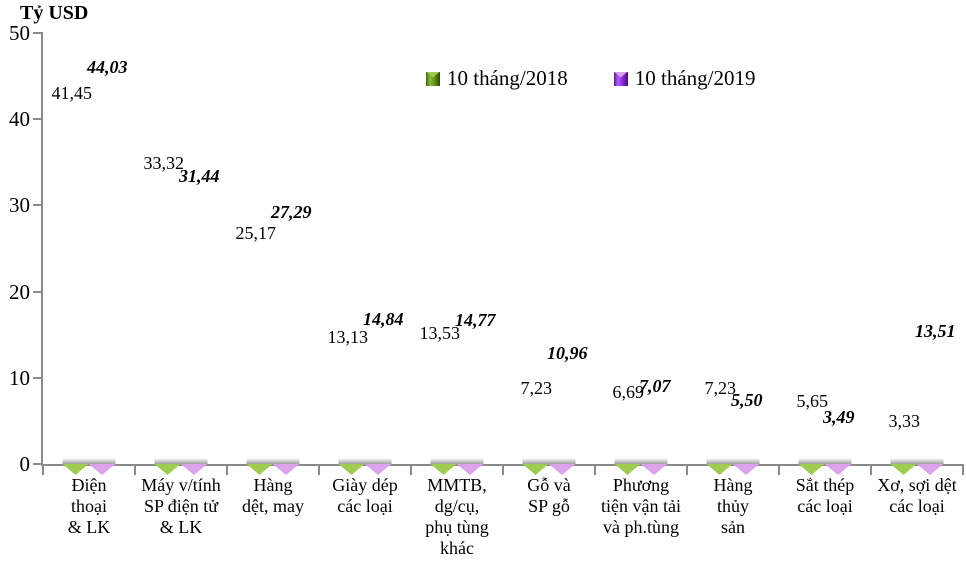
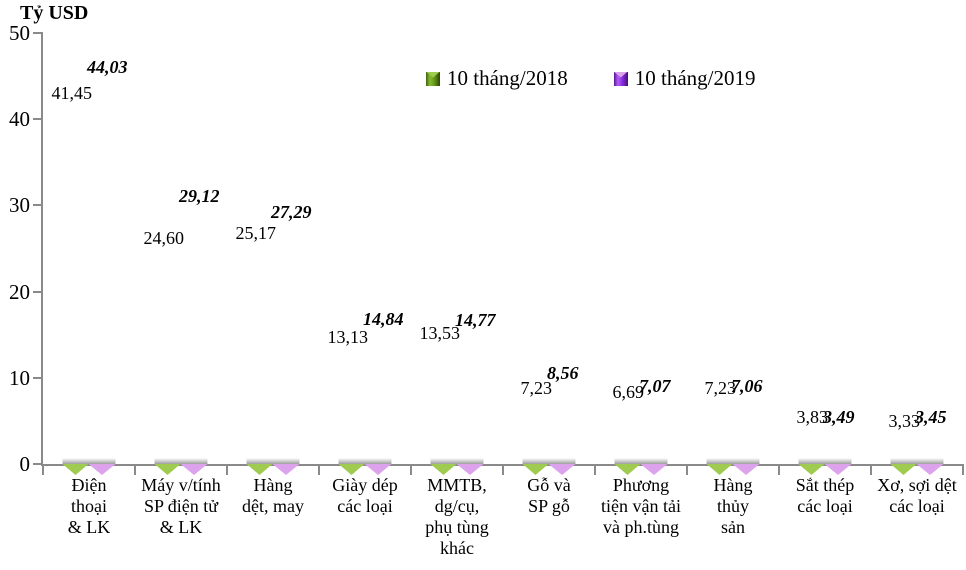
10 tháng/2018/Máy v/tính SP điện tử & LK: 33,32 -> 24,60
10 tháng/2019/Máy v/tính SP điện tử & LK: 31,44 -> 29,12
10 tháng/2019/Gỗ và SP gỗ: 10,96 -> 8,56
10 tháng/2019/Hàng thủy sản: 5,50 -> 7,06
10 tháng/2018/Sắt thép các loại: 5,65 -> 3,83
10 tháng/2019/Xơ, sợi dệt các loại: 13,51 -> 3,45
